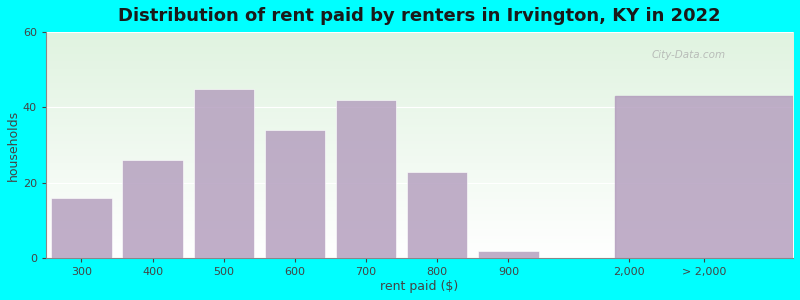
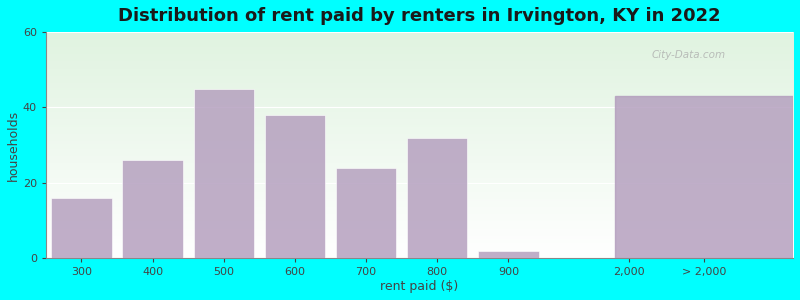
600: 34 -> 38
700: 42 -> 24
800: 23 -> 32
